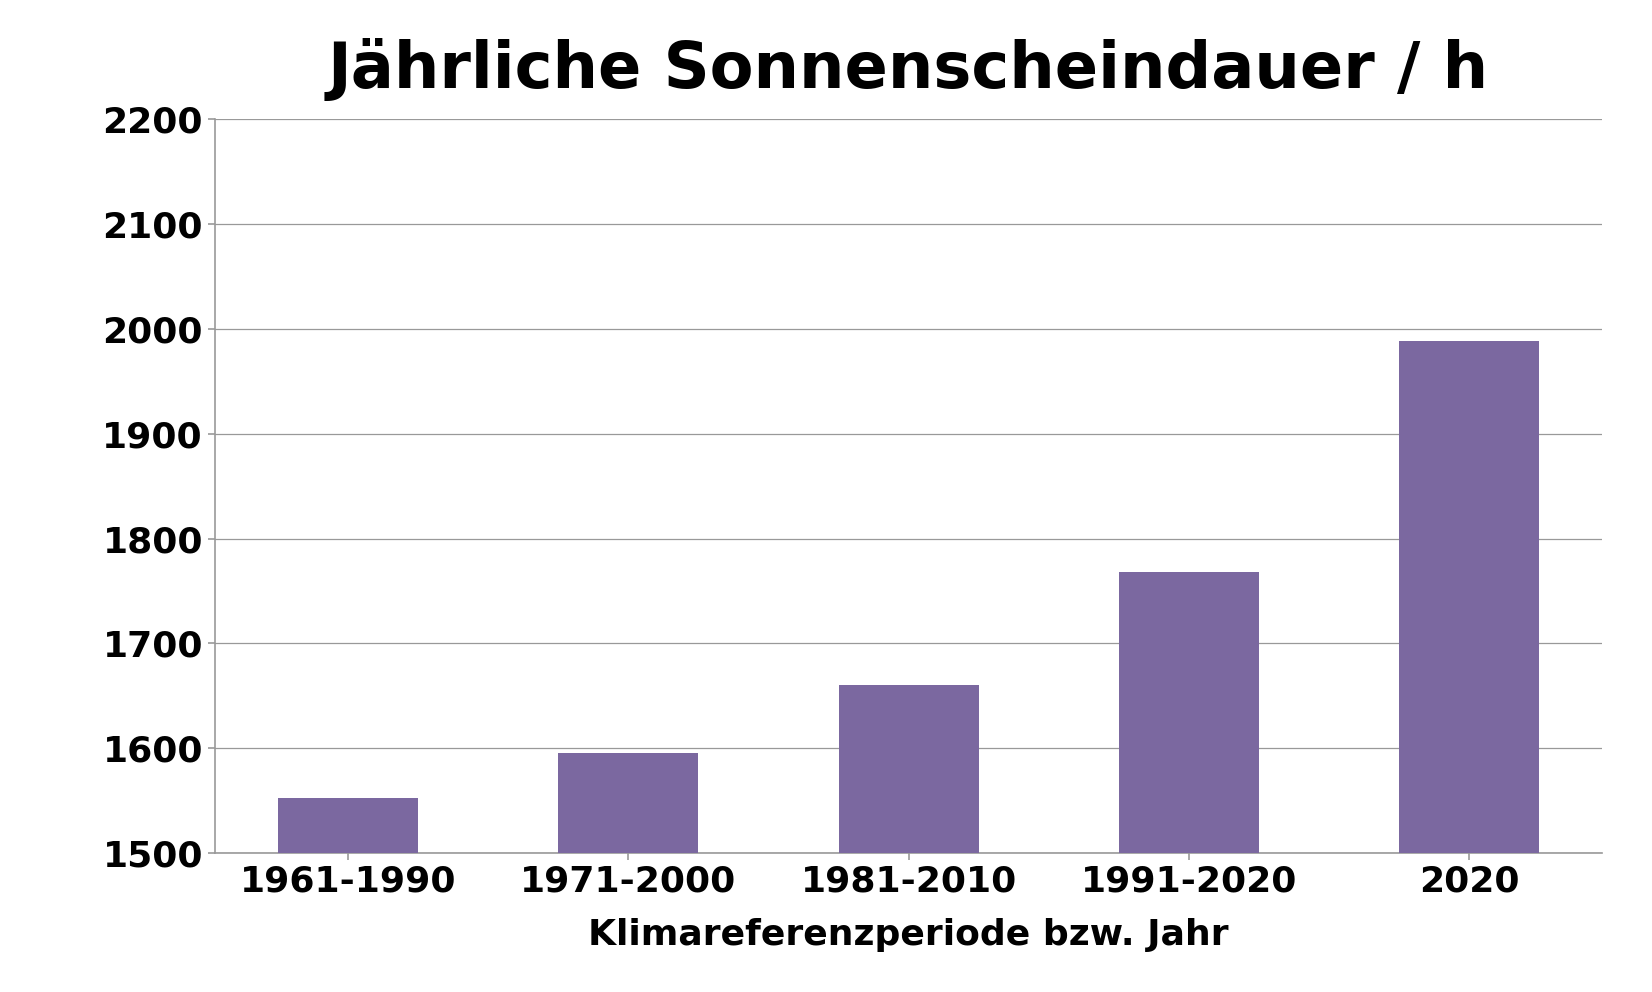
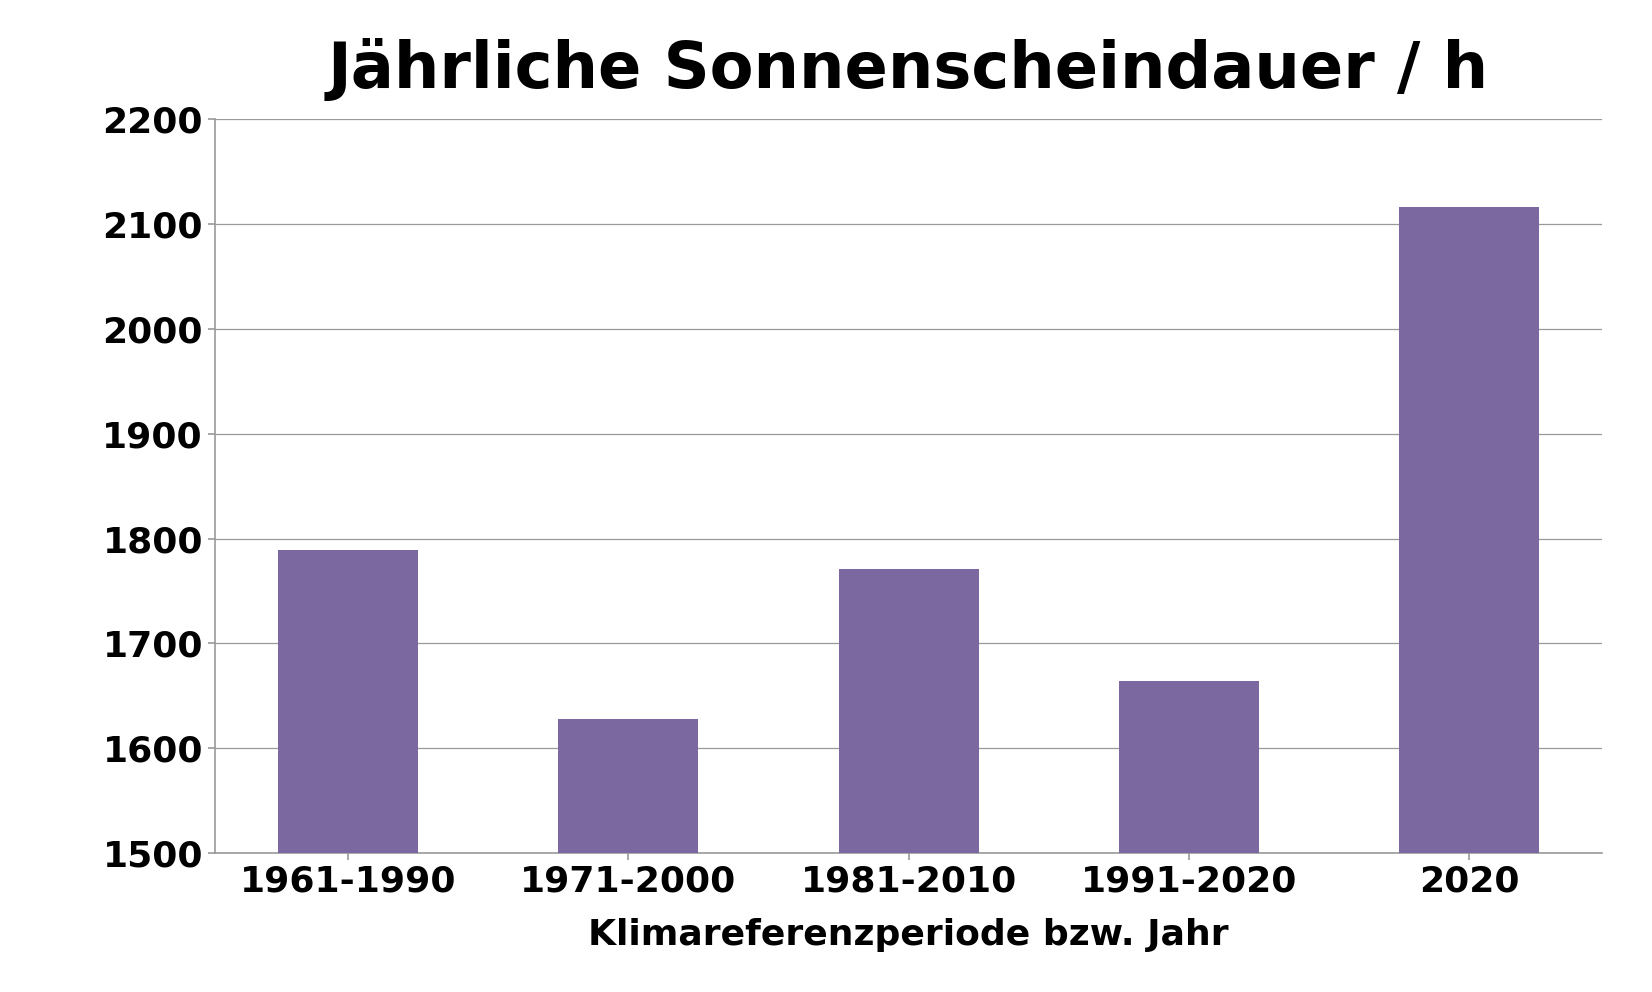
1961-1990: 1553 -> 1789
1971-2000: 1595 -> 1628
1981-2010: 1660 -> 1771
1991-2020: 1768 -> 1664
2020: 1988 -> 2116
